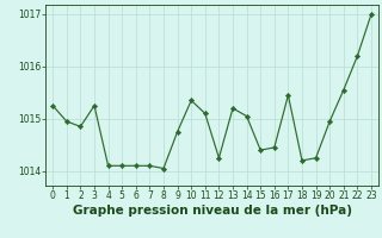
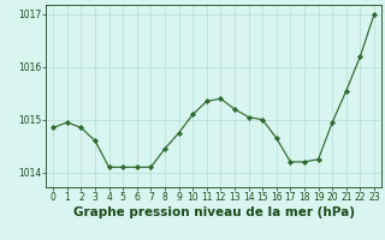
0: 1015.25 -> 1014.85
3: 1015.25 -> 1014.60
8: 1014.05 -> 1014.45
10: 1015.35 -> 1015.10
11: 1015.10 -> 1015.35
12: 1014.25 -> 1015.40
15: 1014.40 -> 1015.00
16: 1014.45 -> 1014.65
17: 1015.45 -> 1014.20
